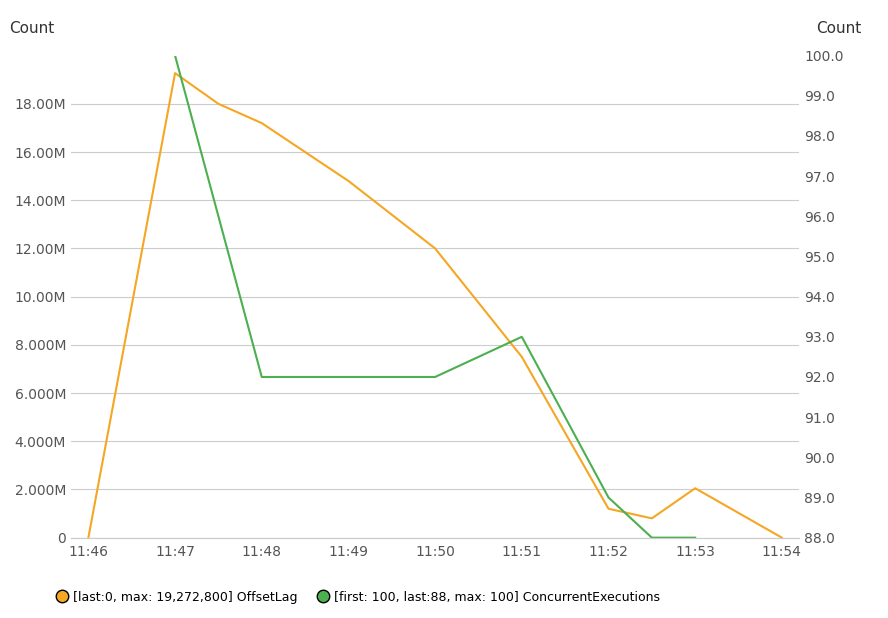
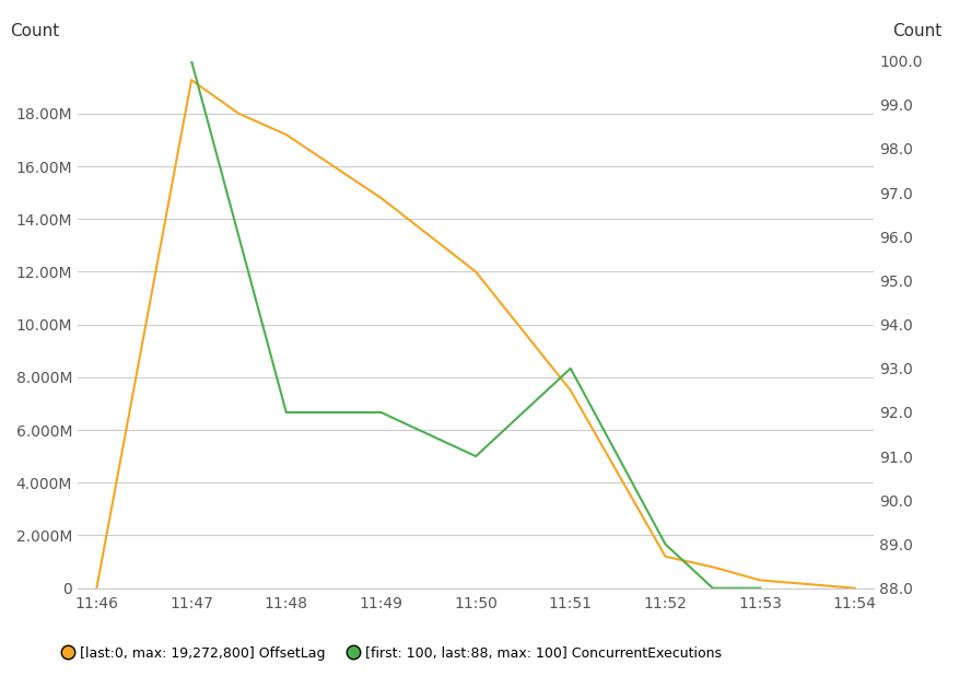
[first: 100, last:88, max: 100] ConcurrentExecutions/11:50: 92 -> 91
[last:0, max: 19,272,800] OffsetLag/11:53: 2.05M -> 0.30M
